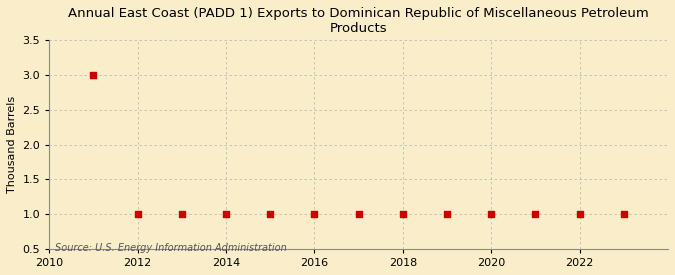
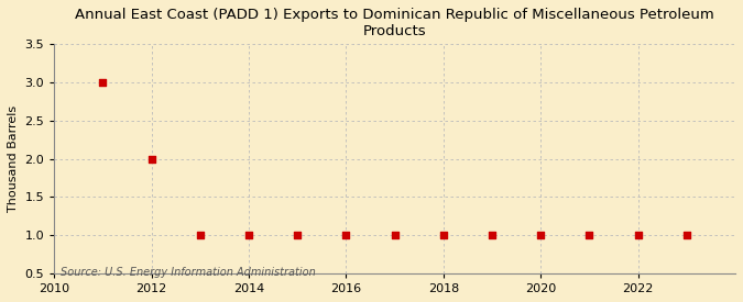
2012: 1 -> 2
